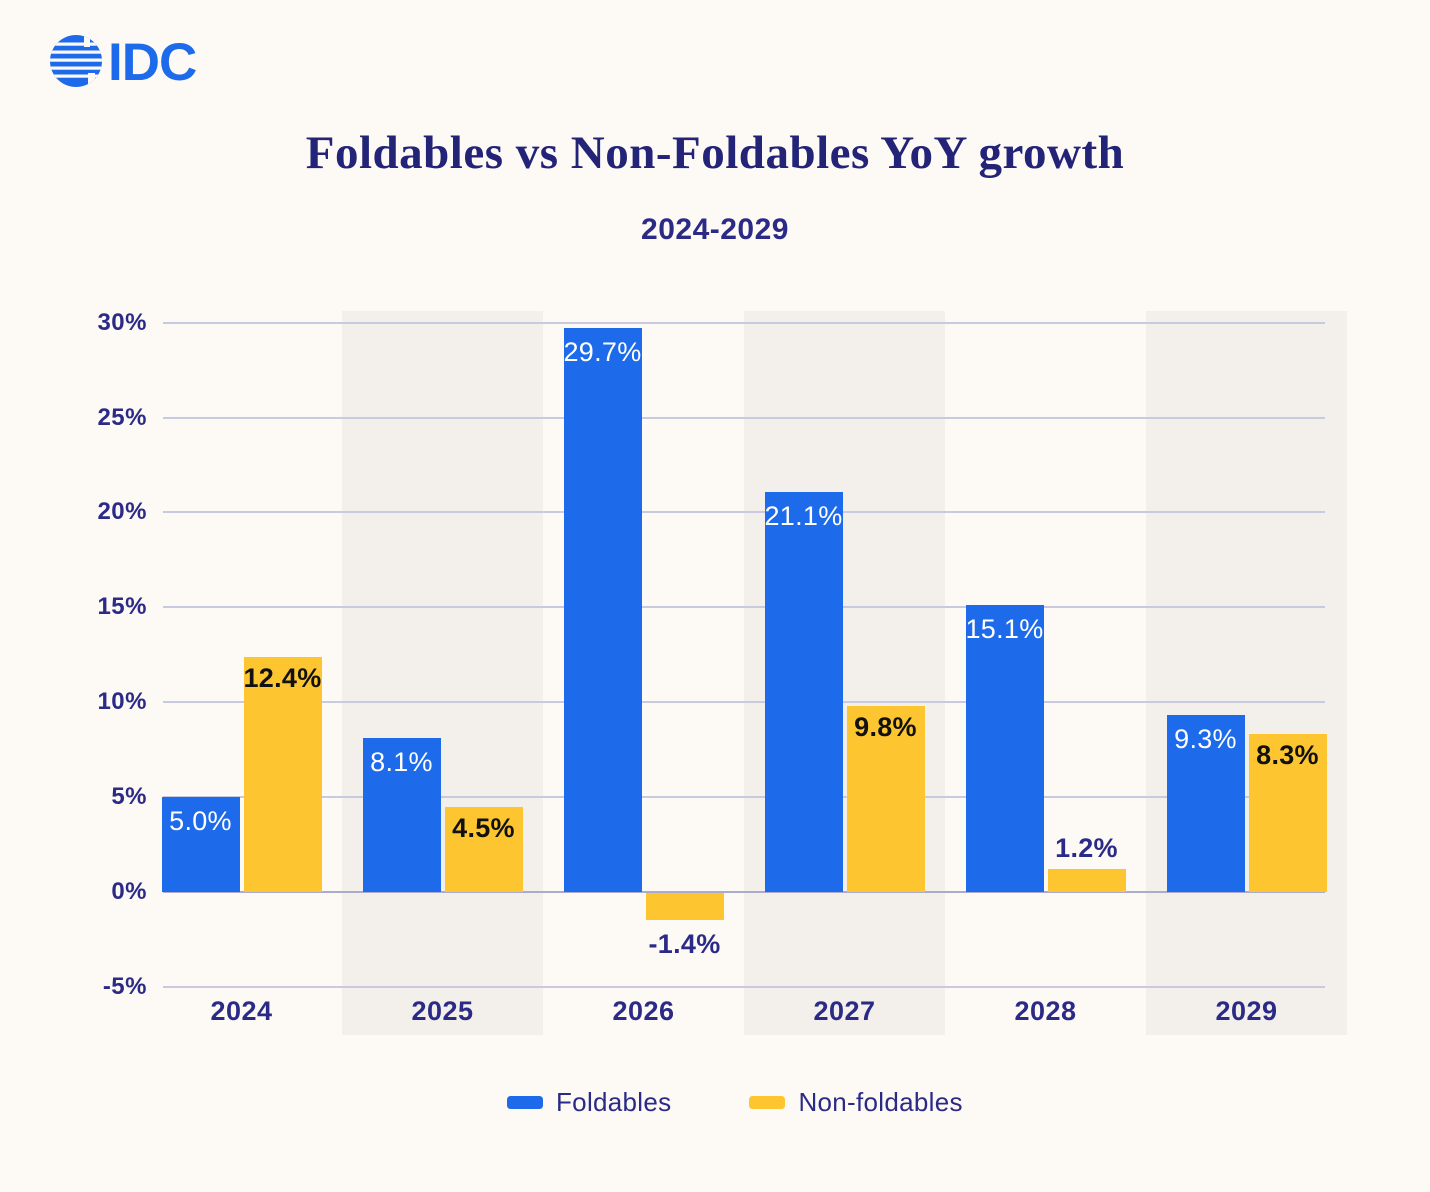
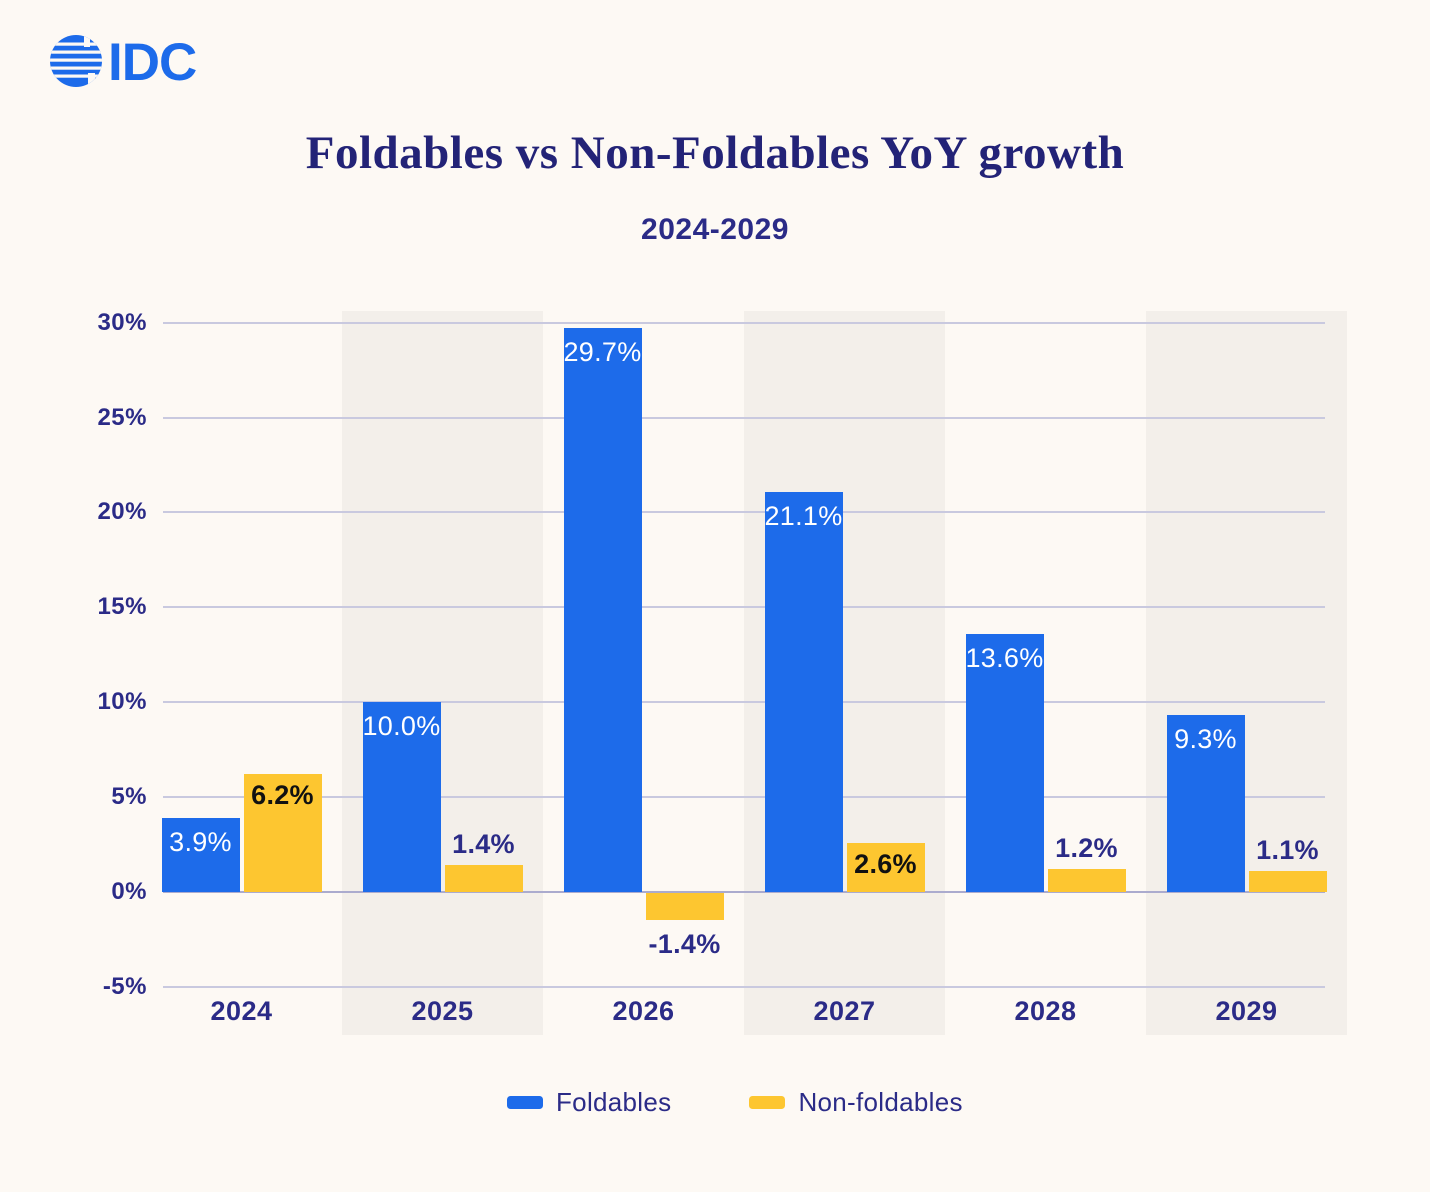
Foldables/2024: 5.0% -> 3.9%
Non-foldables/2024: 12.4% -> 6.2%
Foldables/2025: 8.1% -> 10.0%
Non-foldables/2025: 4.5% -> 1.4%
Non-foldables/2027: 9.8% -> 2.6%
Foldables/2028: 15.1% -> 13.6%
Non-foldables/2029: 8.3% -> 1.1%
